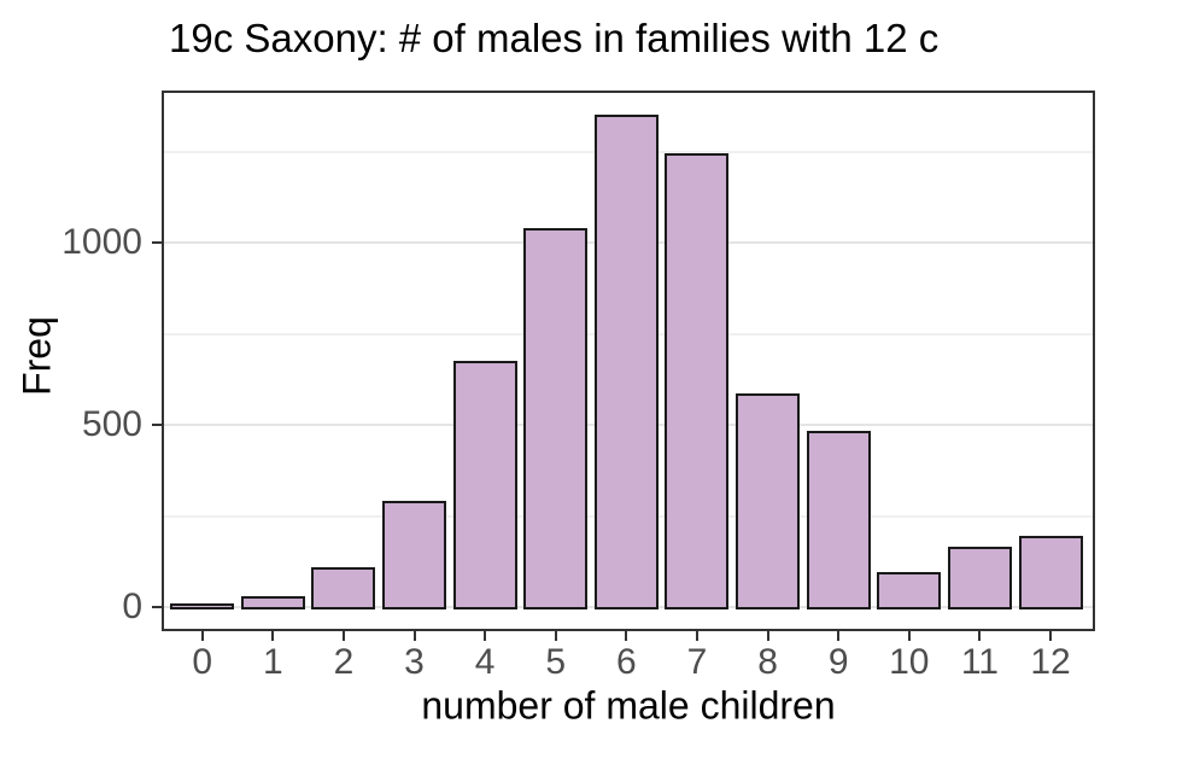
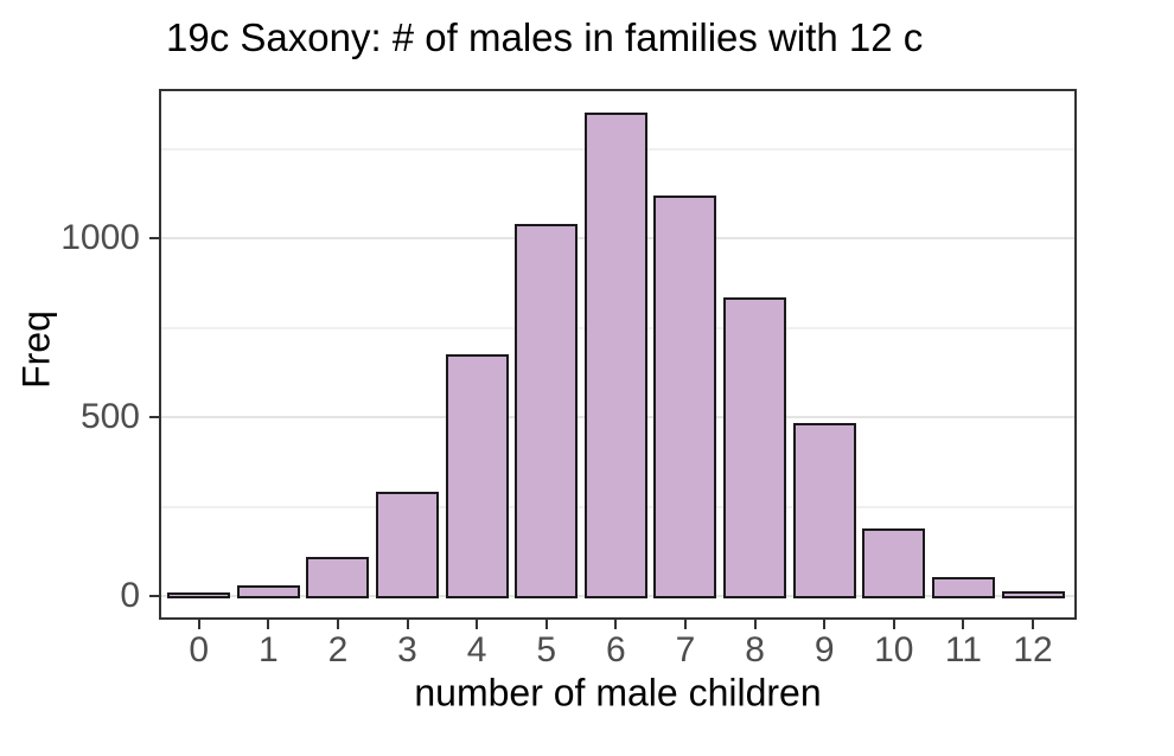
7: 1240 -> 1110
8: 580 -> 830
10: 90 -> 180
11: 160 -> 40
12: 190 -> 10
